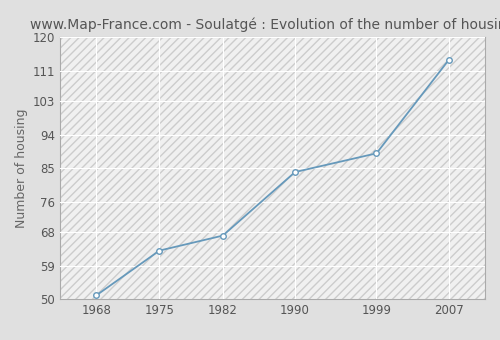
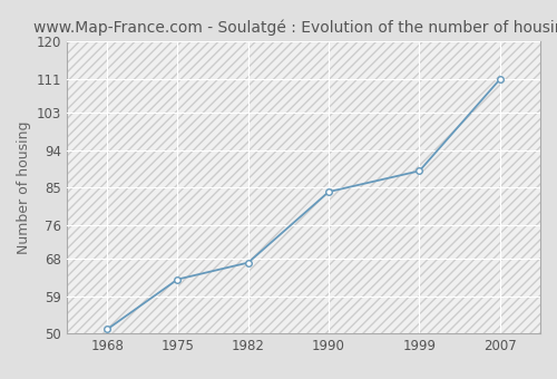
2007: 114 -> 111
